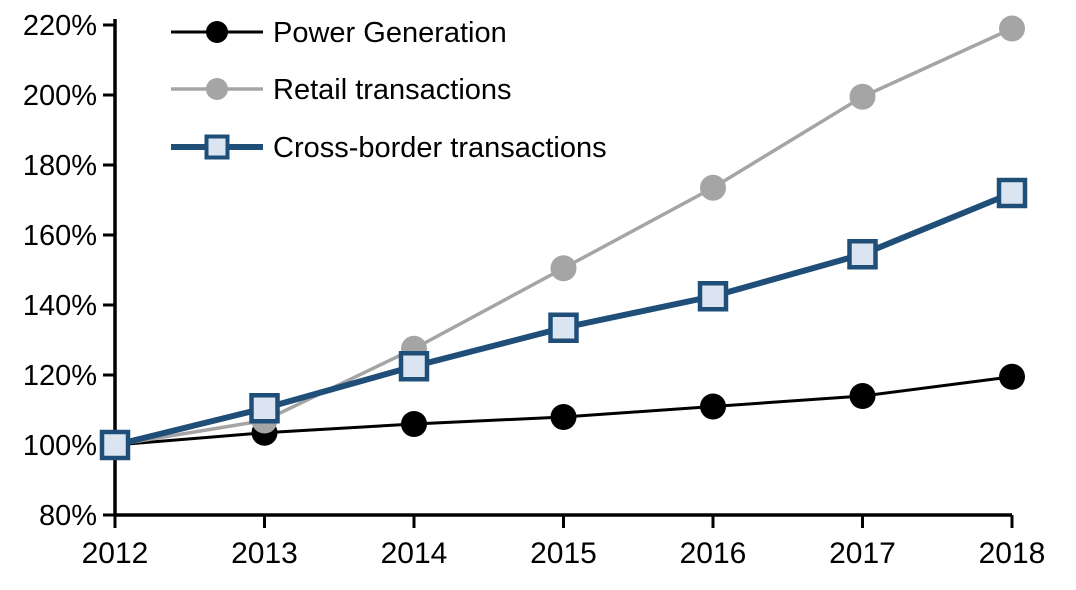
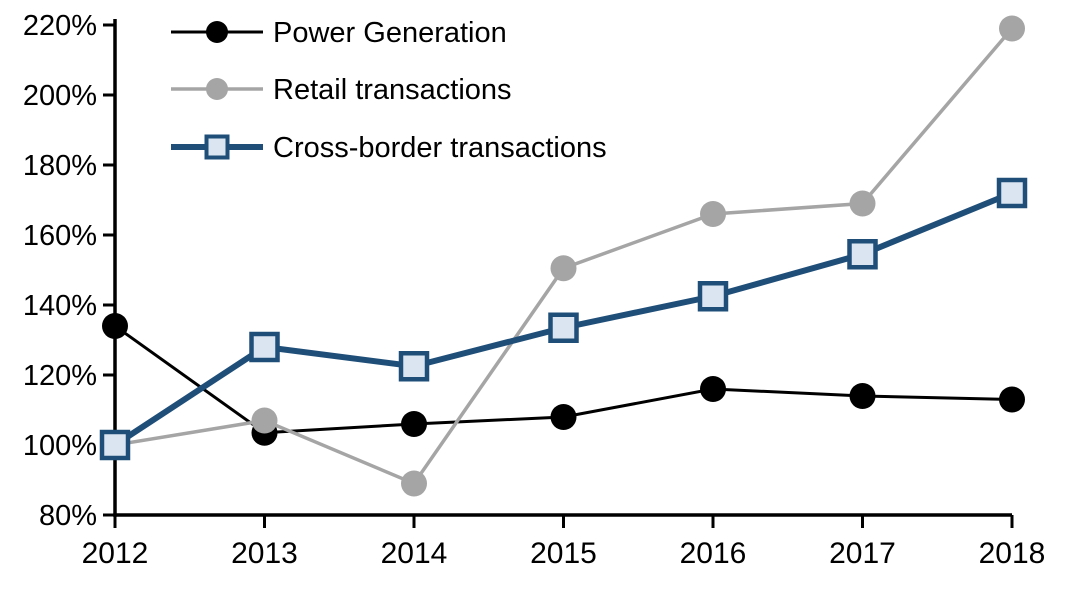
Power Generation/2012: 100% -> 134%
Cross-border transactions/2013: 110% -> 128%
Retail transactions/2014: 128% -> 89%
Power Generation/2016: 111% -> 116%
Retail transactions/2016: 174% -> 166%
Retail transactions/2017: 200% -> 169%
Power Generation/2018: 120% -> 113%
